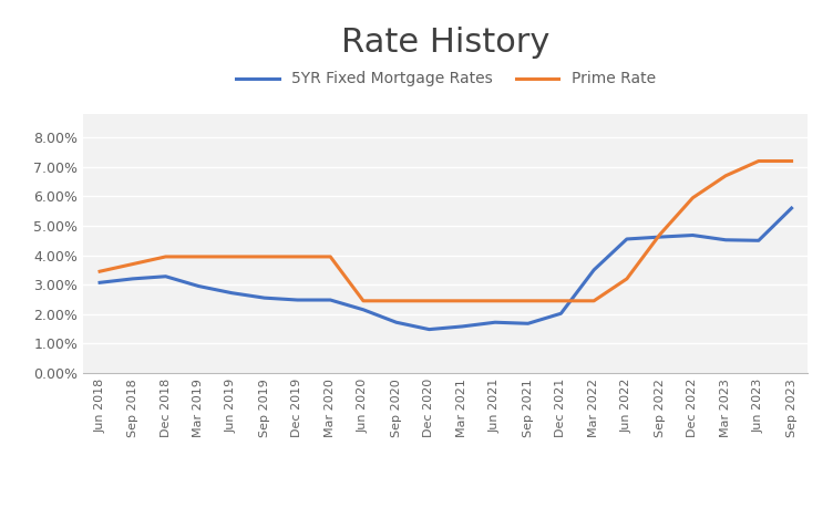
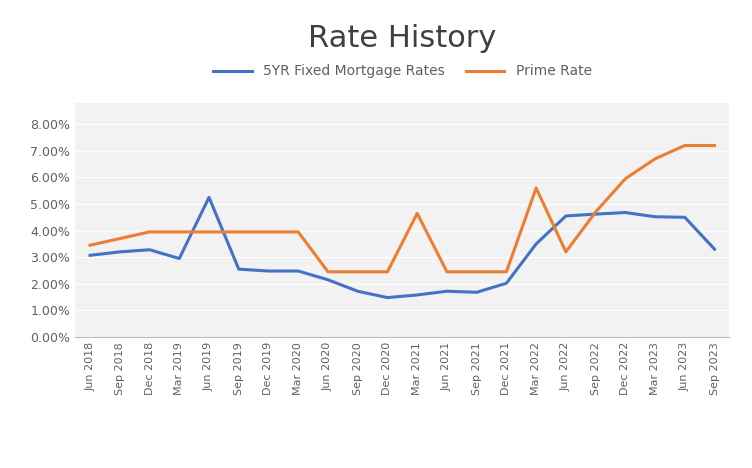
5YR Fixed Mortgage Rates/Jun 2019: 2.72% -> 5.25%
Prime Rate/Mar 2021: 2.45% -> 4.65%
Prime Rate/Mar 2022: 2.45% -> 5.60%
5YR Fixed Mortgage Rates/Sep 2023: 5.60% -> 3.30%
